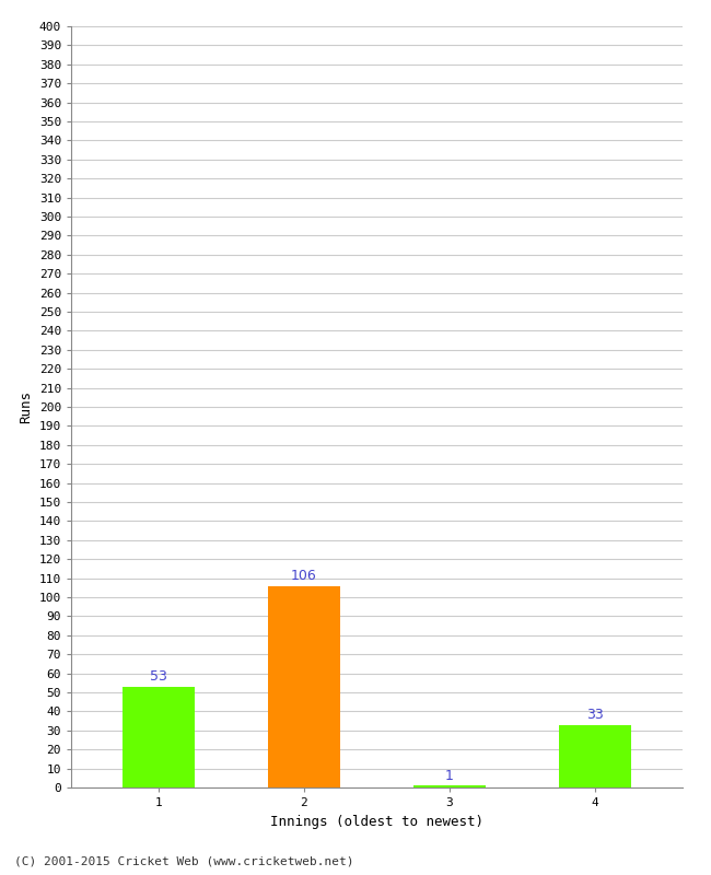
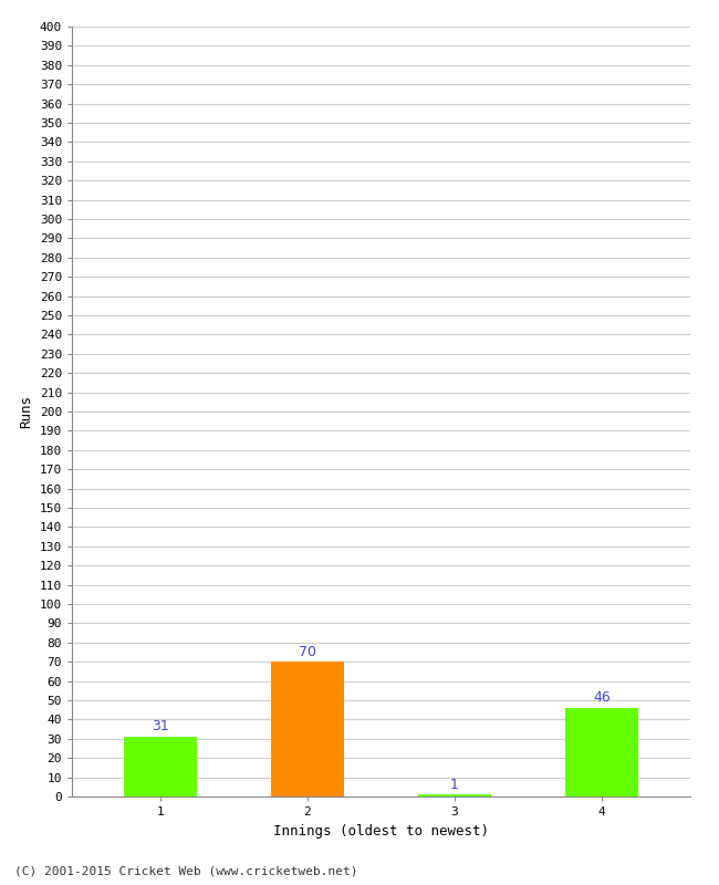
1: 53 -> 31
2: 106 -> 70
4: 33 -> 46
